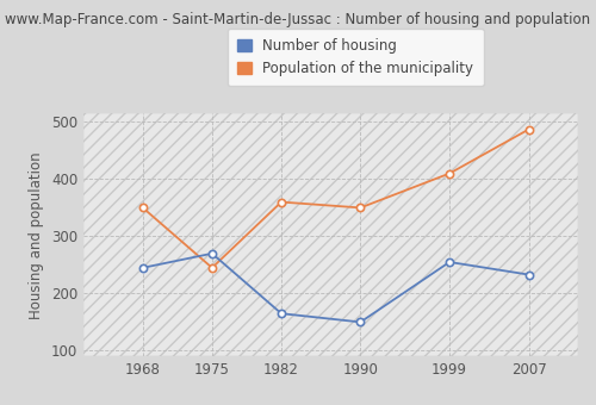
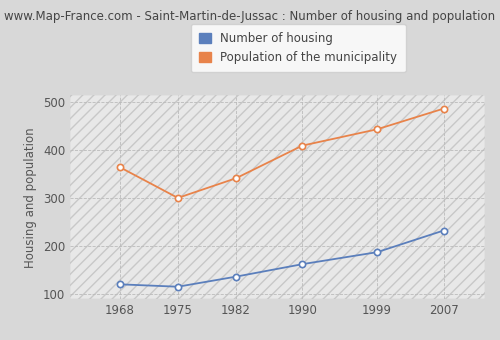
Number of housing/1968: 245 -> 121
Population of the municipality/1968: 350 -> 365
Number of housing/1975: 270 -> 116
Population of the municipality/1975: 245 -> 301
Number of housing/1982: 165 -> 137
Population of the municipality/1982: 360 -> 342
Number of housing/1990: 150 -> 163
Population of the municipality/1990: 350 -> 410
Number of housing/1999: 255 -> 188
Population of the municipality/1999: 410 -> 444
